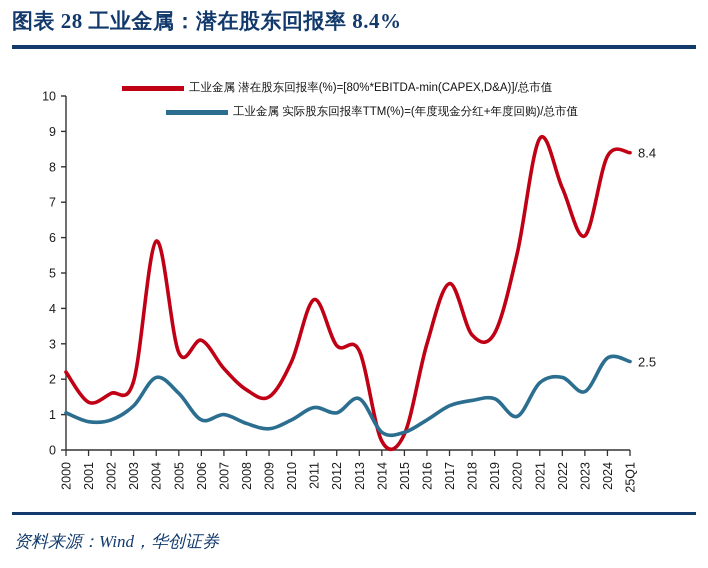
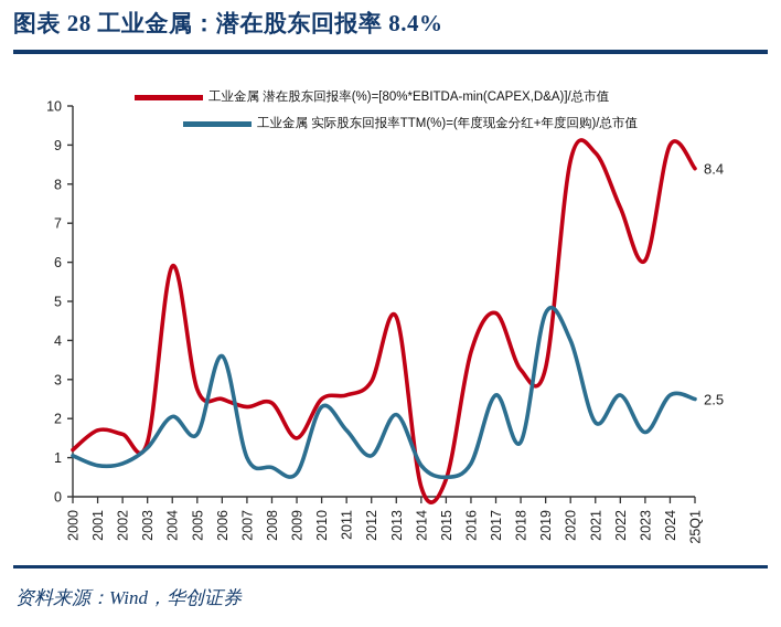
工业金属 潜在股东回报率(%)=[80%*EBITDA-min(CAPEX,D&A)]/总市值/2000: 2.2 -> 1.2
工业金属 潜在股东回报率(%)=[80%*EBITDA-min(CAPEX,D&A)]/总市值/2001: 1.4 -> 1.7
工业金属 潜在股东回报率(%)=[80%*EBITDA-min(CAPEX,D&A)]/总市值/2003: 1.9 -> 1.4
工业金属 潜在股东回报率(%)=[80%*EBITDA-min(CAPEX,D&A)]/总市值/2006: 3.1 -> 2.5
工业金属 实际股东回报率TTM(%)=(年度现金分红+年度回购)/总市值/2006: 0.8 -> 3.6
工业金属 潜在股东回报率(%)=[80%*EBITDA-min(CAPEX,D&A)]/总市值/2008: 1.7 -> 2.4
工业金属 实际股东回报率TTM(%)=(年度现金分红+年度回购)/总市值/2010: 0.8 -> 2.3
工业金属 潜在股东回报率(%)=[80%*EBITDA-min(CAPEX,D&A)]/总市值/2011: 4.2 -> 2.6
工业金属 实际股东回报率TTM(%)=(年度现金分红+年度回购)/总市值/2011: 1.2 -> 1.7
工业金属 潜在股东回报率(%)=[80%*EBITDA-min(CAPEX,D&A)]/总市值/2013: 2.8 -> 4.6
工业金属 实际股东回报率TTM(%)=(年度现金分红+年度回购)/总市值/2013: 1.4 -> 2.1
工业金属 实际股东回报率TTM(%)=(年度现金分红+年度回购)/总市值/2014: 0.5 -> 0.8
工业金属 潜在股东回报率(%)=[80%*EBITDA-min(CAPEX,D&A)]/总市值/2016: 3.0 -> 3.7
工业金属 实际股东回报率TTM(%)=(年度现金分红+年度回购)/总市值/2017: 1.2 -> 2.6
工业金属 实际股东回报率TTM(%)=(年度现金分红+年度回购)/总市值/2019: 1.4 -> 4.7
工业金属 潜在股东回报率(%)=[80%*EBITDA-min(CAPEX,D&A)]/总市值/2020: 5.5 -> 8.6
工业金属 实际股东回报率TTM(%)=(年度现金分红+年度回购)/总市值/2020: 0.9 -> 4.0
工业金属 实际股东回报率TTM(%)=(年度现金分红+年度回购)/总市值/2022: 2.0 -> 2.6
工业金属 潜在股东回报率(%)=[80%*EBITDA-min(CAPEX,D&A)]/总市值/2024: 8.3 -> 9.0
